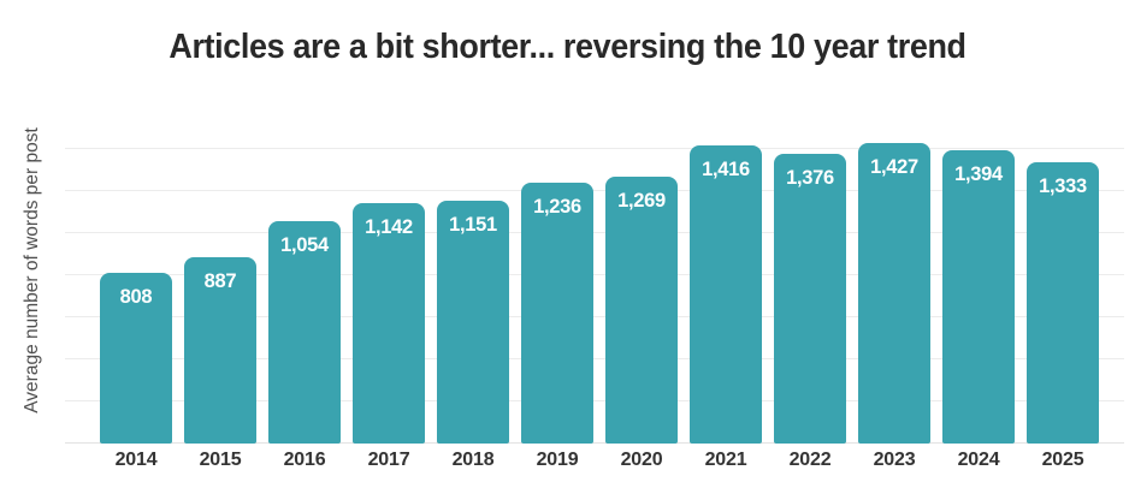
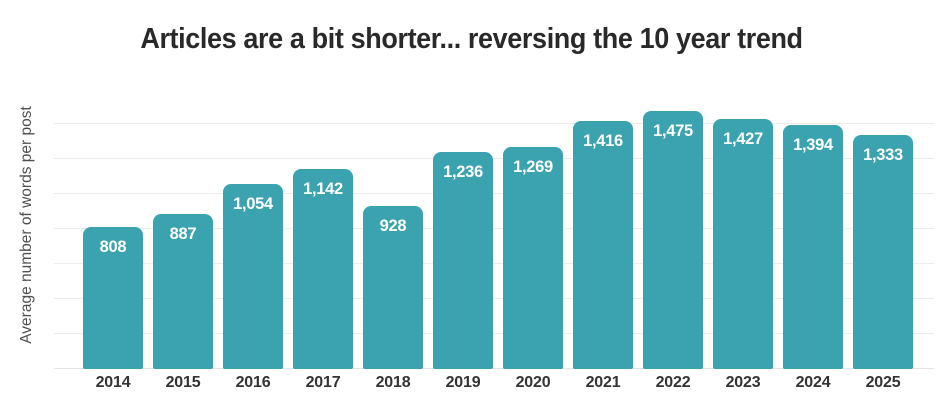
2018: 1,151 -> 928
2022: 1,376 -> 1,475
